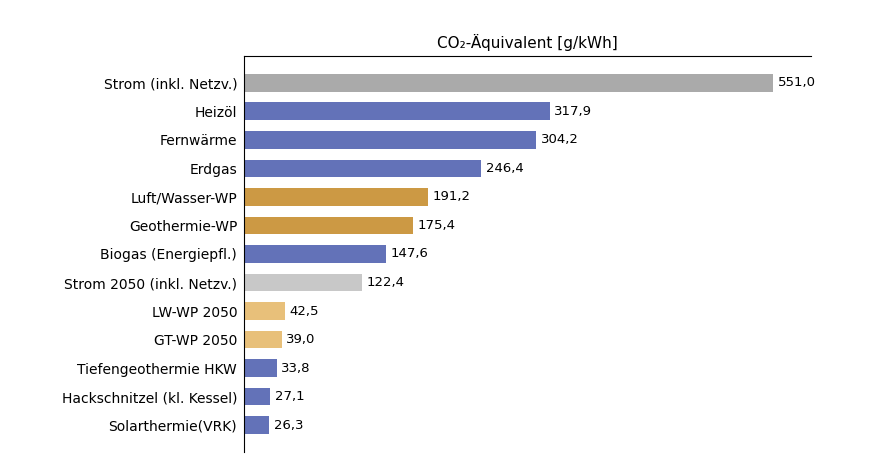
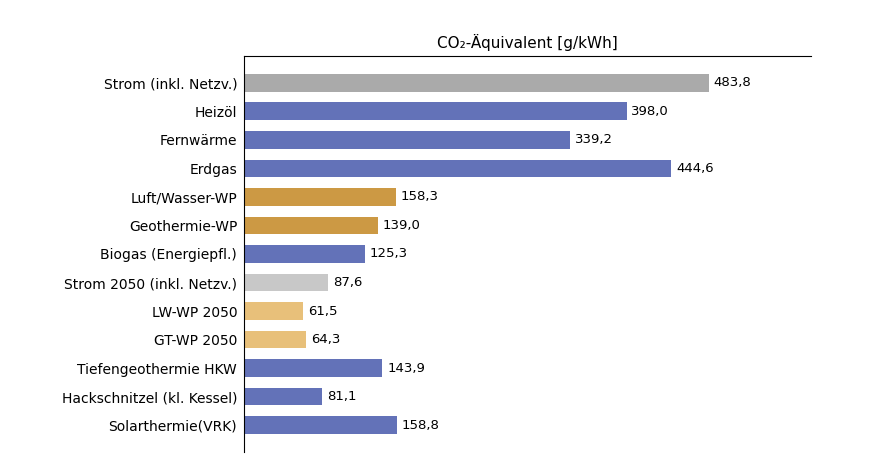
Strom (inkl. Netzv.): 551,0 -> 483,8
Heizöl: 317,9 -> 398,0
Fernwärme: 304,2 -> 339,2
Erdgas: 246,4 -> 444,6
Luft/Wasser-WP: 191,2 -> 158,3
Geothermie-WP: 175,4 -> 139,0
Biogas (Energiepfl.): 147,6 -> 125,3
Strom 2050 (inkl. Netzv.): 122,4 -> 87,6
LW-WP 2050: 42,5 -> 61,5
GT-WP 2050: 39,0 -> 64,3
Tiefengeothermie HKW: 33,8 -> 143,9
Hackschnitzel (kl. Kessel): 27,1 -> 81,1
Solarthermie(VRK): 26,3 -> 158,8
